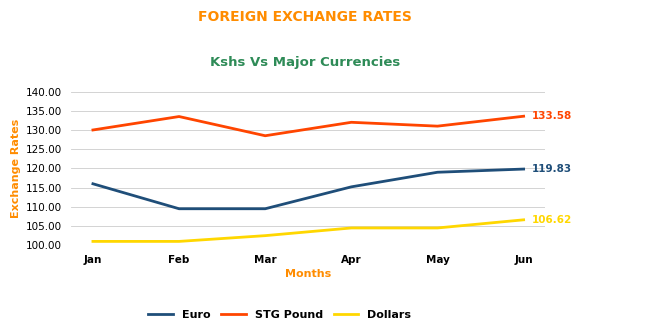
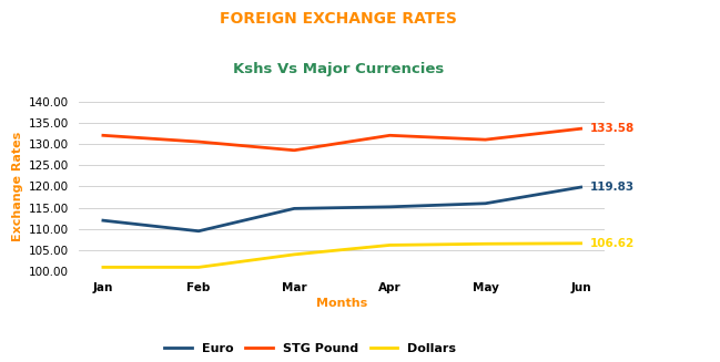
Euro/Jan: 116.0 -> 112.0
STG Pound/Jan: 130.0 -> 132.0
STG Pound/Feb: 133.5 -> 130.5
Euro/Mar: 109.5 -> 114.8
Dollars/Mar: 102.5 -> 104.0
Dollars/Apr: 104.5 -> 106.2
Euro/May: 119.0 -> 116.0
Dollars/May: 104.5 -> 106.5
